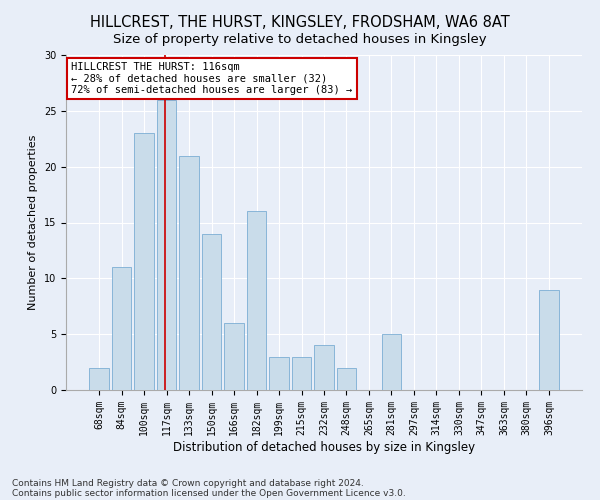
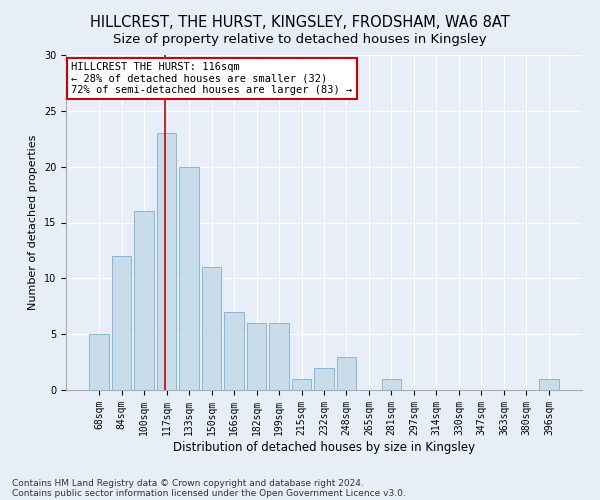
68sqm: 2 -> 5
84sqm: 11 -> 12
100sqm: 23 -> 16
117sqm: 26 -> 23
133sqm: 21 -> 20
150sqm: 14 -> 11
166sqm: 6 -> 7
182sqm: 16 -> 6
199sqm: 3 -> 6
215sqm: 3 -> 1
232sqm: 4 -> 2
248sqm: 2 -> 3
281sqm: 5 -> 1
396sqm: 9 -> 1
